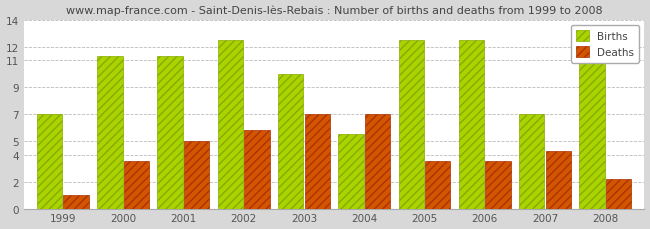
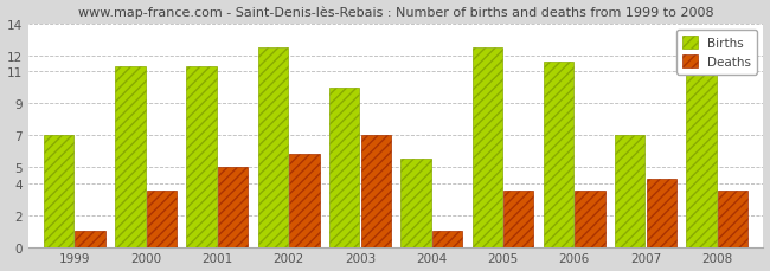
Deaths/2004: 7.0 -> 1.0
Births/2006: 12.5 -> 11.6
Deaths/2008: 2.2 -> 3.5
